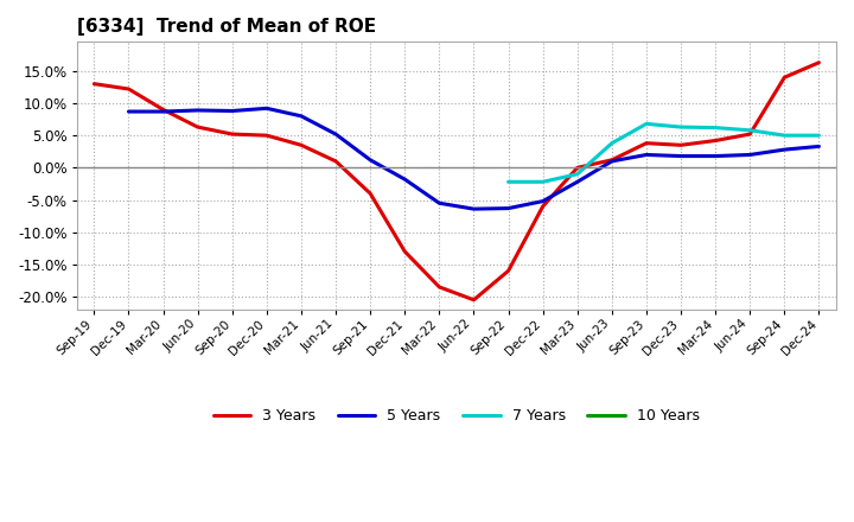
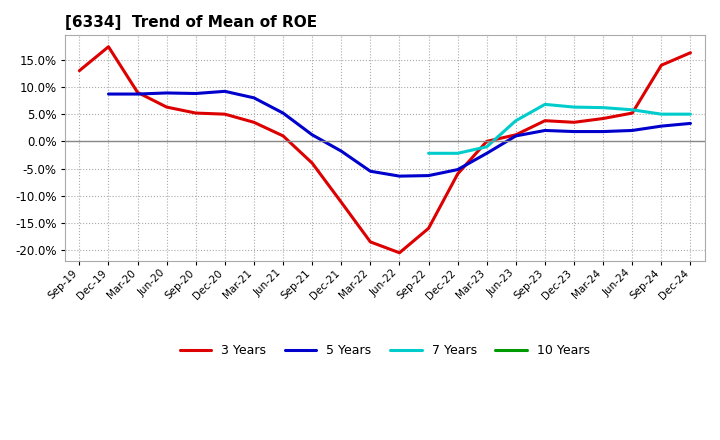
3 Years/Dec-19: 12.2% -> 17.4%
3 Years/Dec-21: -13.0% -> -11.2%
